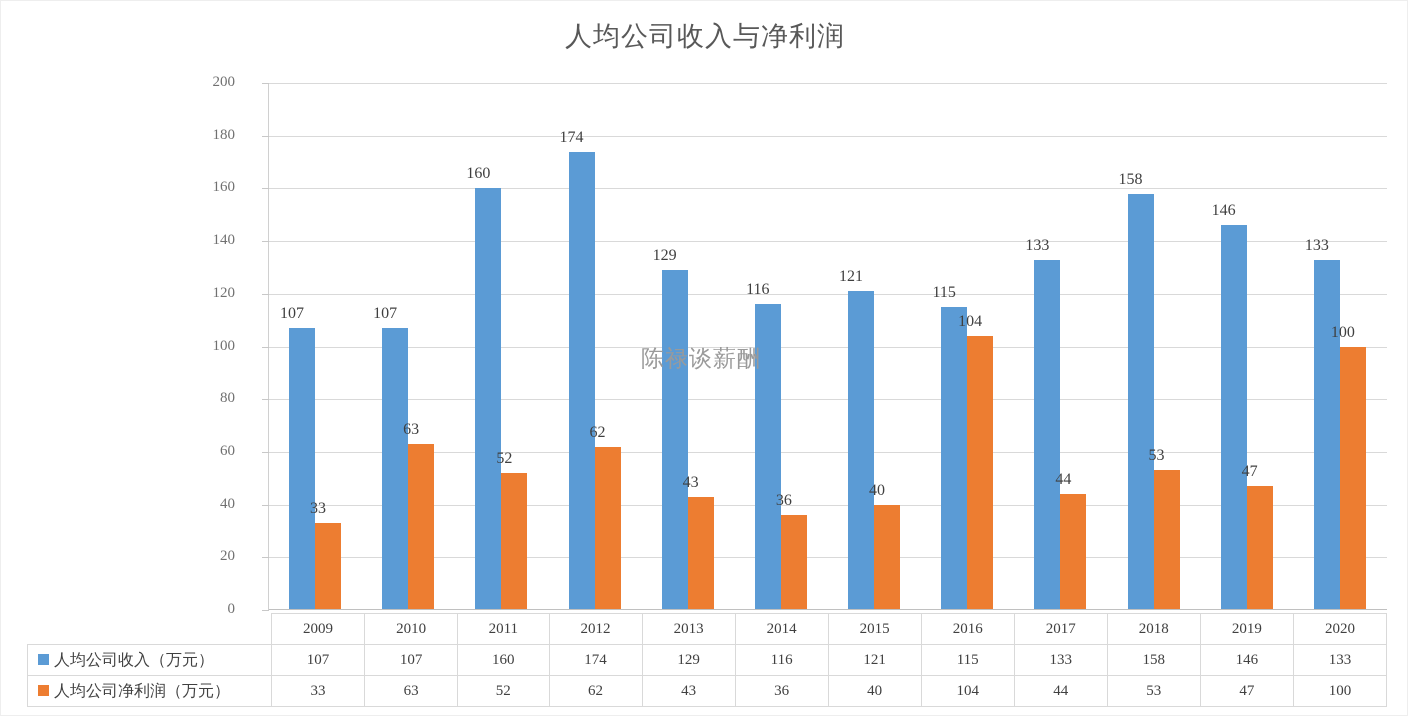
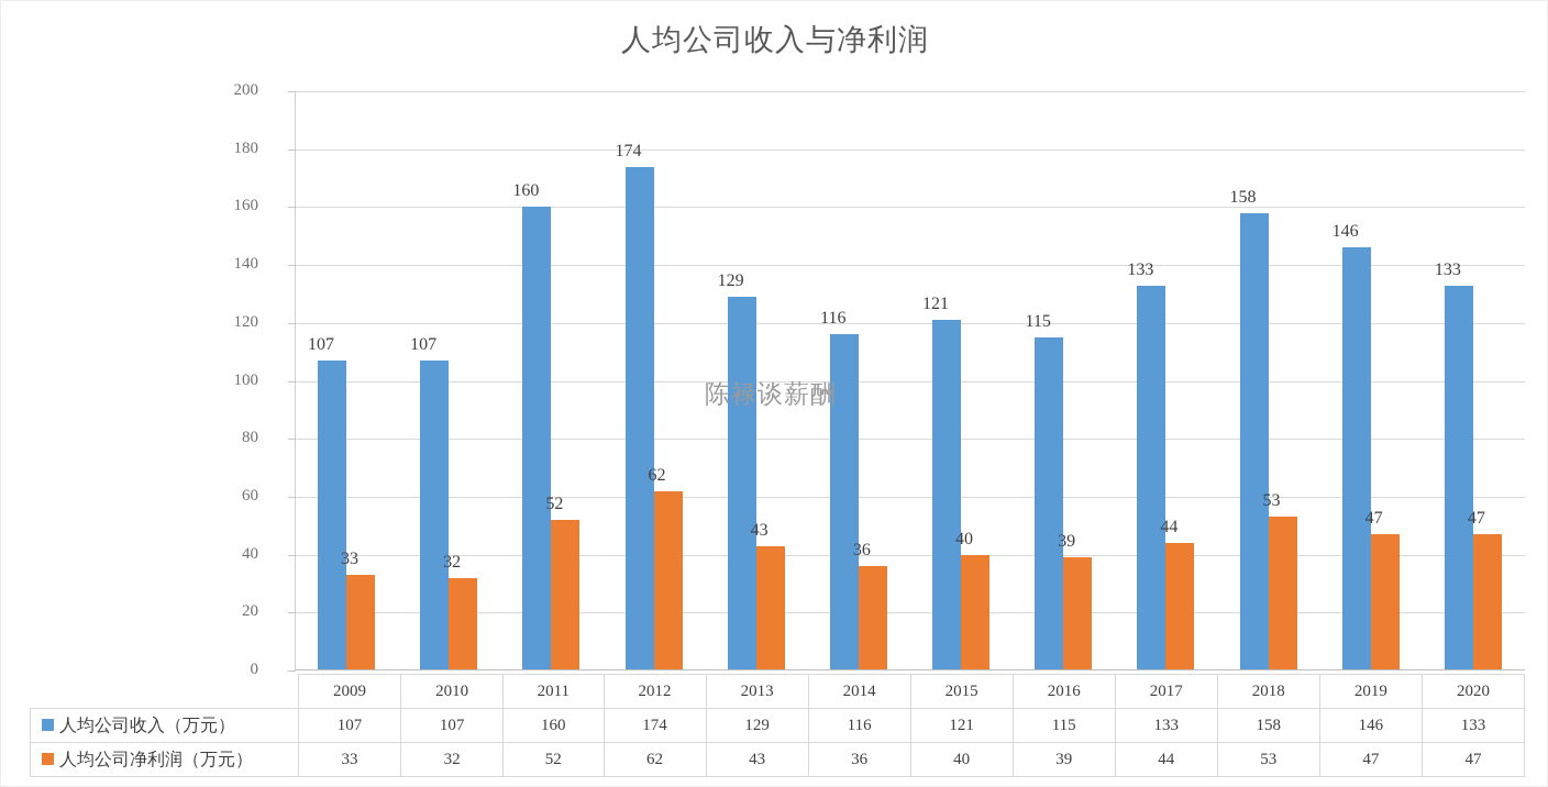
人均公司净利润（万元）/2010: 63 -> 32
人均公司净利润（万元）/2016: 104 -> 39
人均公司净利润（万元）/2020: 100 -> 47
